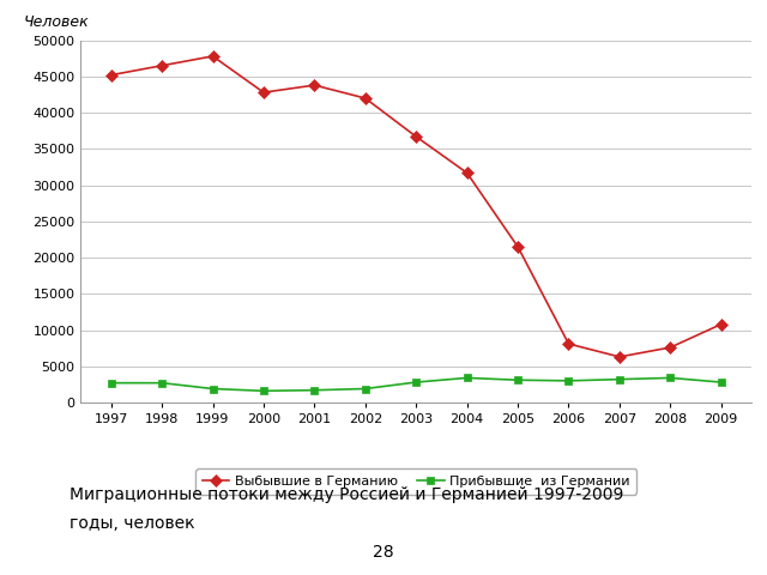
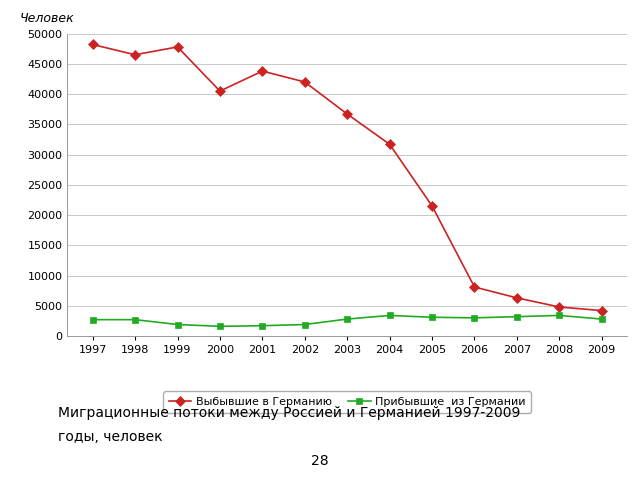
Выбывшие в Германию/1997: 45200 -> 48200
Выбывшие в Германию/2000: 42800 -> 40500
Выбывшие в Германию/2008: 7600 -> 4800
Выбывшие в Германию/2009: 10800 -> 4200
